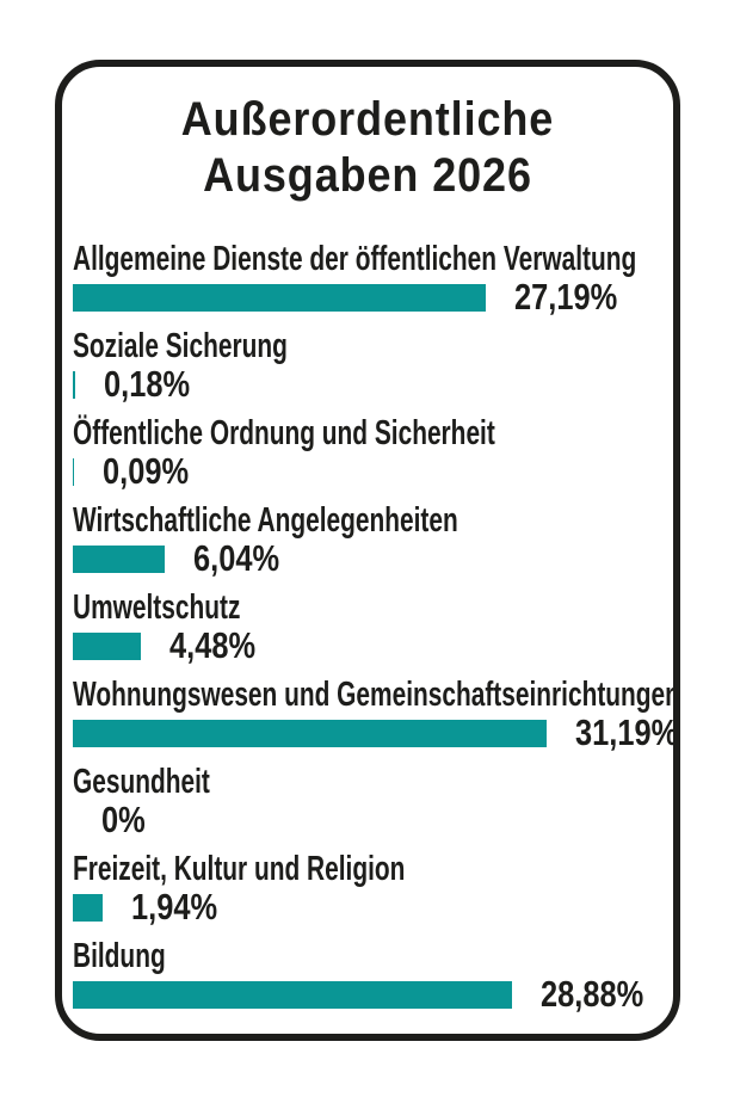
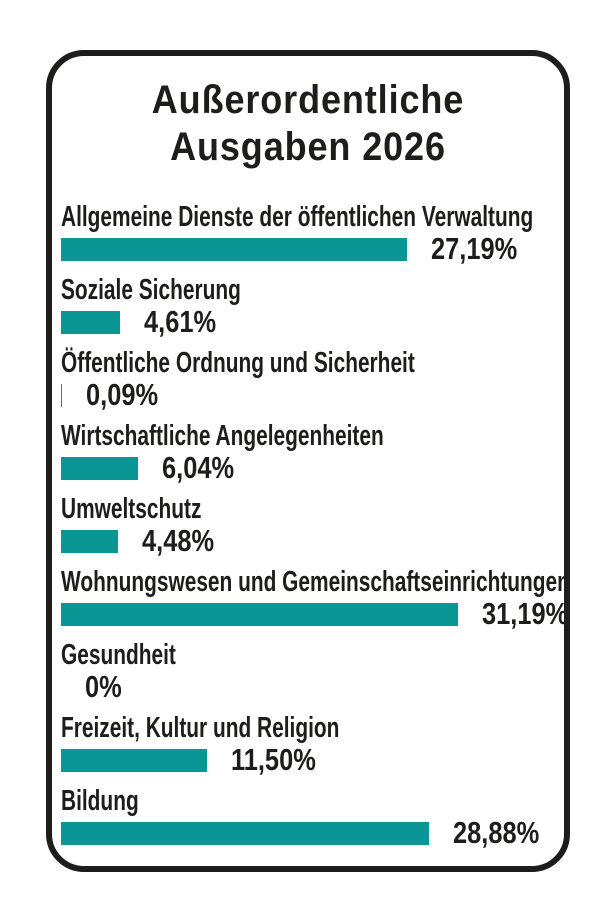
Soziale Sicherung: 0,18% -> 4,61%
Freizeit, Kultur und Religion: 1,94% -> 11,50%
